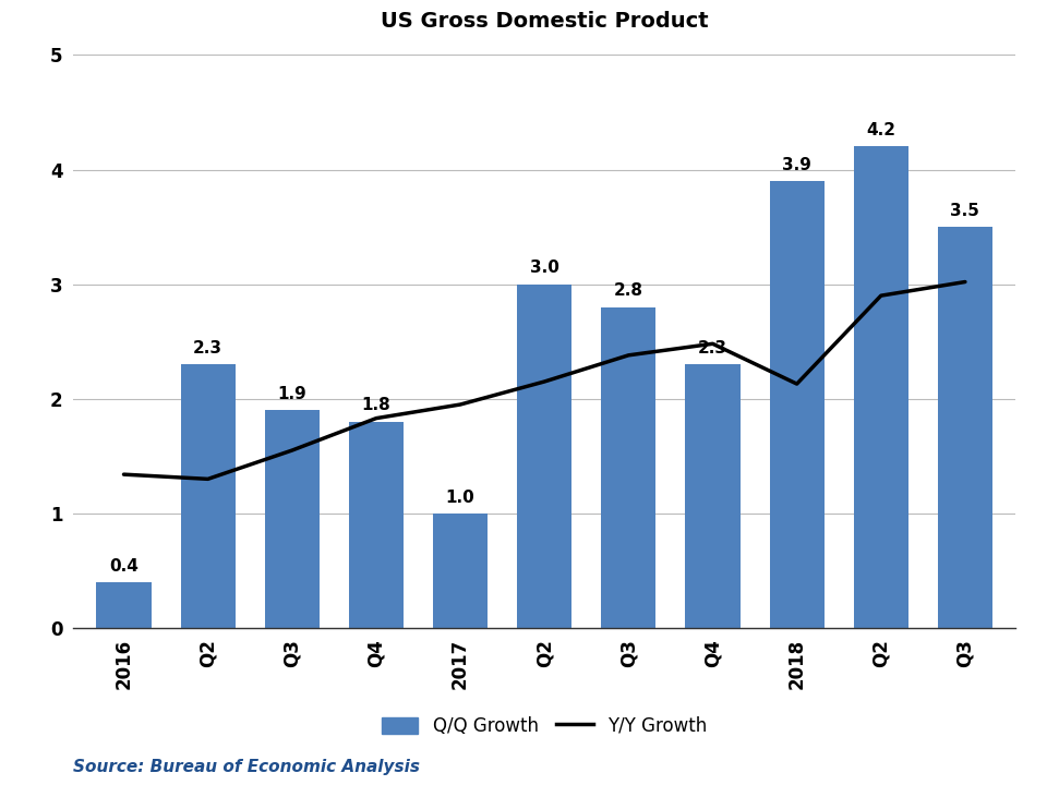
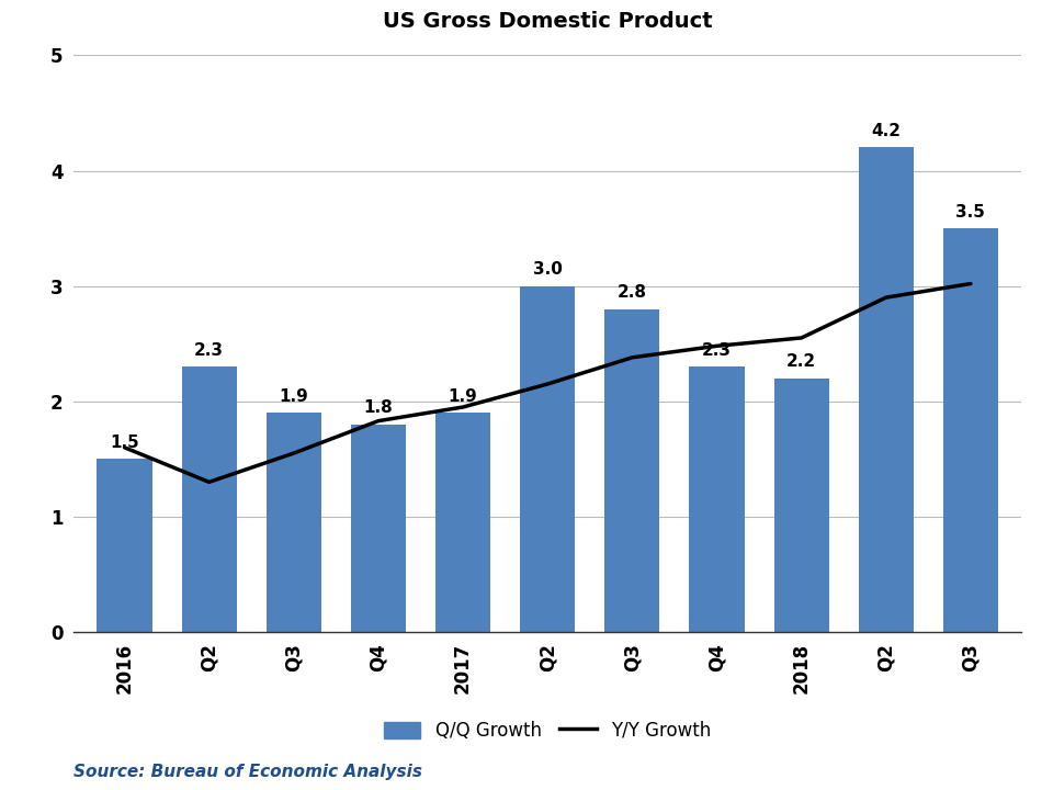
Q/Q Growth/2016: 0.4 -> 1.5
Y/Y Growth/2016: 1.34 -> 1.60
Q/Q Growth/2017: 1.0 -> 1.9
Q/Q Growth/2018: 3.9 -> 2.2
Y/Y Growth/2018: 2.13 -> 2.55
